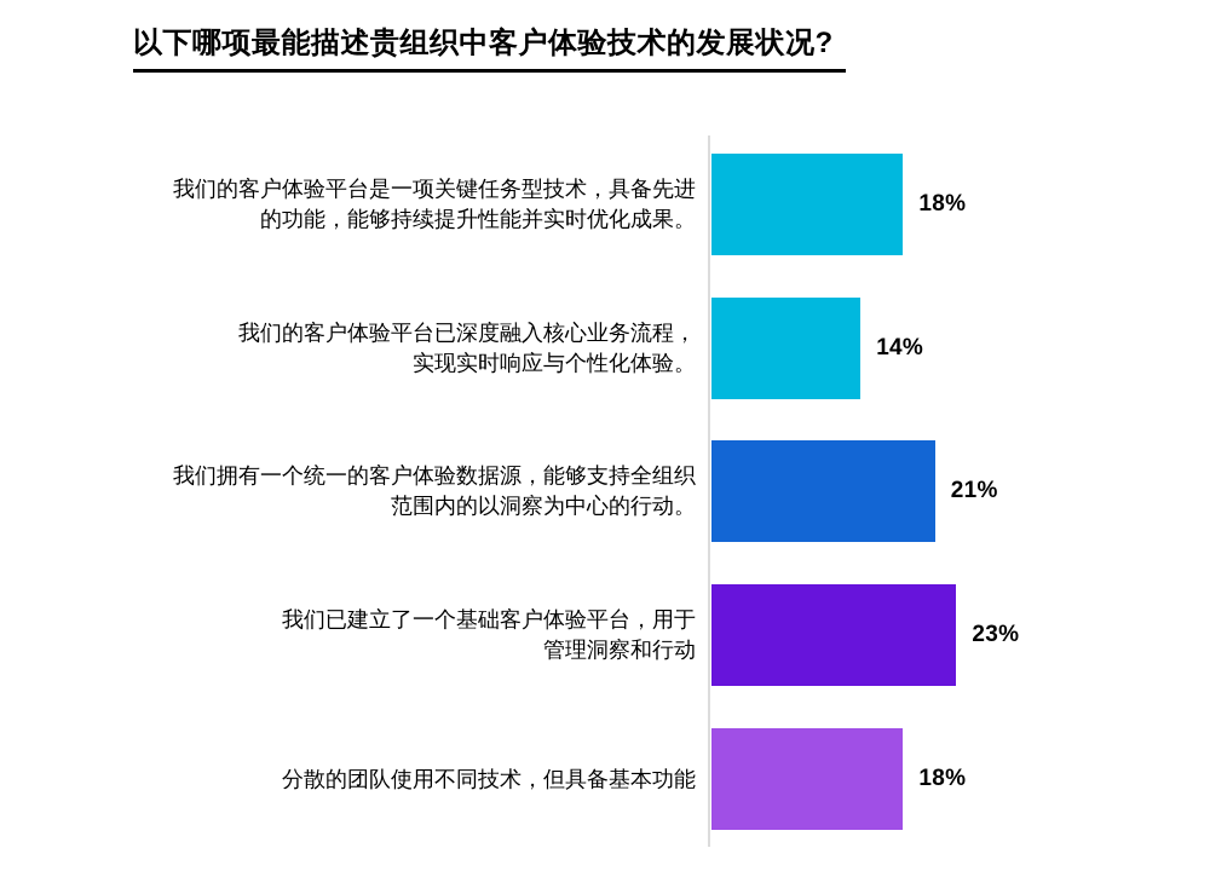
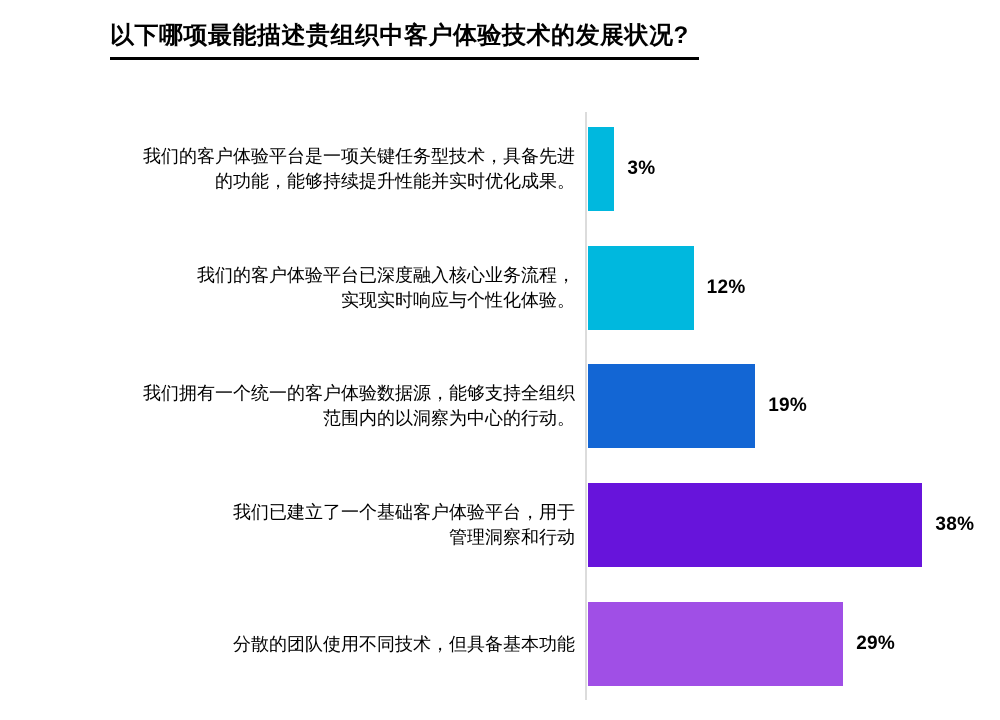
我们的客户体验平台是一项关键任务型技术，具备先进 的功能，能够持续提升性能并实时优化成果。: 18% -> 3%
我们的客户体验平台已深度融入核心业务流程， 实现实时响应与个性化体验。: 14% -> 12%
我们拥有一个统一的客户体验数据源，能够支持全组织 范围内的以洞察为中心的行动。: 21% -> 19%
我们已建立了一个基础客户体验平台，用于 管理洞察和行动: 23% -> 38%
分散的团队使用不同技术，但具备基本功能: 18% -> 29%
